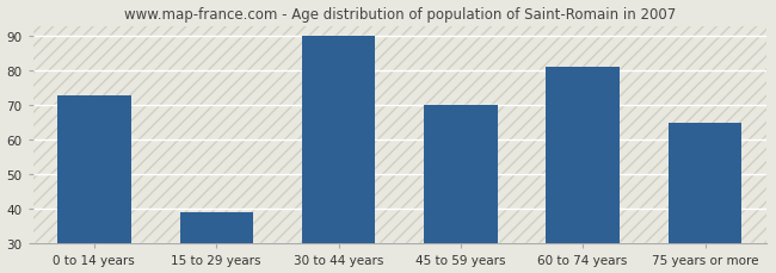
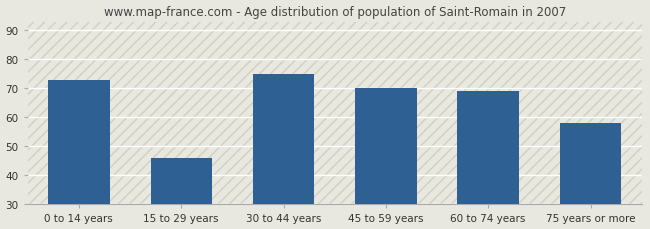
15 to 29 years: 39 -> 46
30 to 44 years: 90 -> 75
60 to 74 years: 81 -> 69
75 years or more: 65 -> 58
